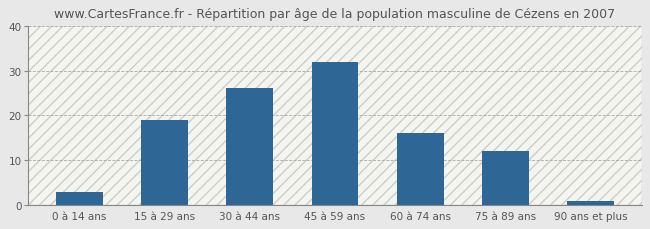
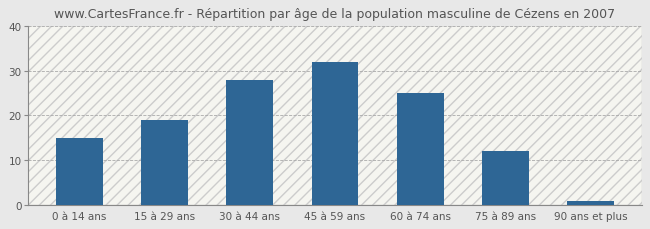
0 à 14 ans: 3 -> 15
30 à 44 ans: 26 -> 28
60 à 74 ans: 16 -> 25
